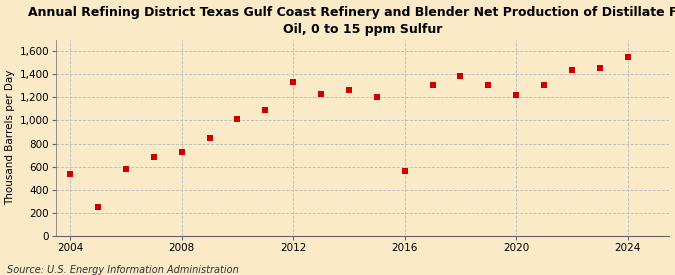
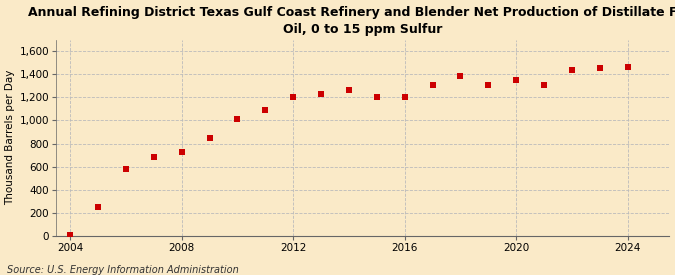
2004: 540 -> 0
2012: 1,330 -> 1,200
2016: 560 -> 1,200
2020: 1,220 -> 1,350
2024: 1,550 -> 1,460
